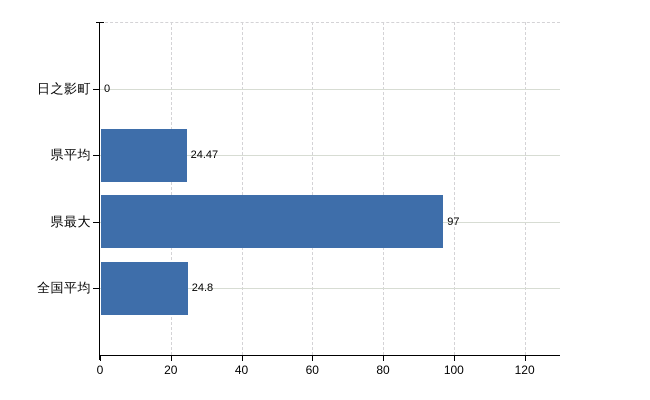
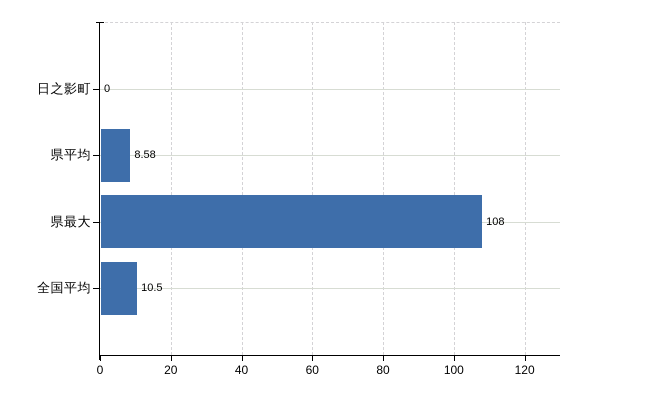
県平均: 24.47 -> 8.58
県最大: 97 -> 108
全国平均: 24.8 -> 10.5
